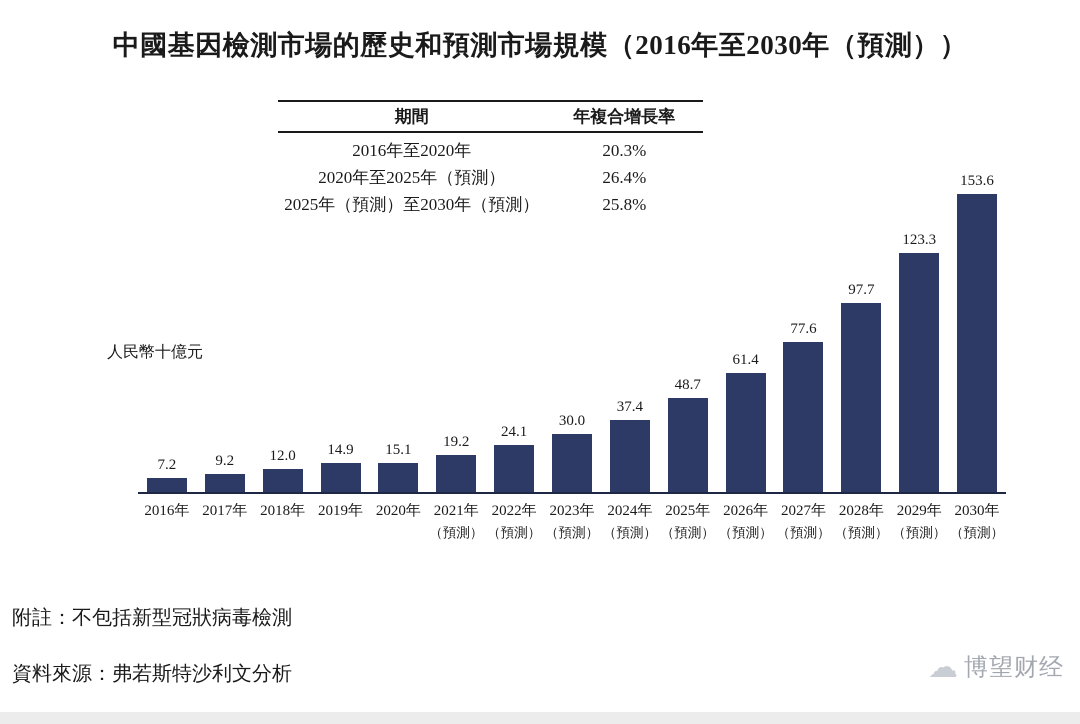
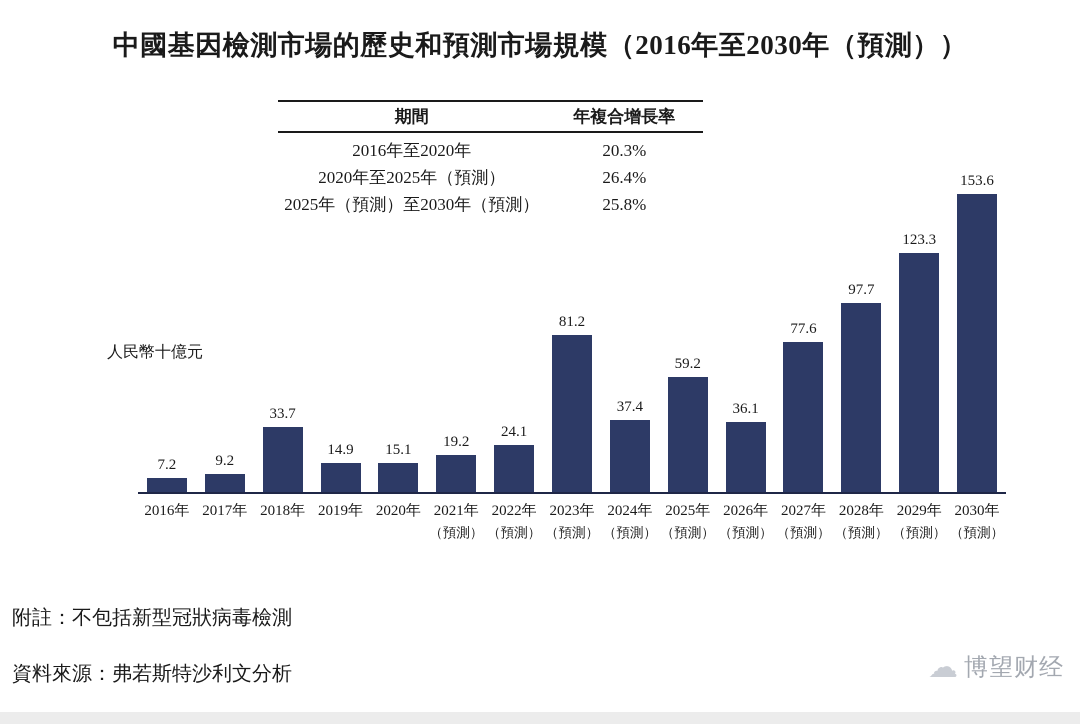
2018年: 12.0 -> 33.7
2023年: 30.0 -> 81.2
2025年: 48.7 -> 59.2
2026年: 61.4 -> 36.1
